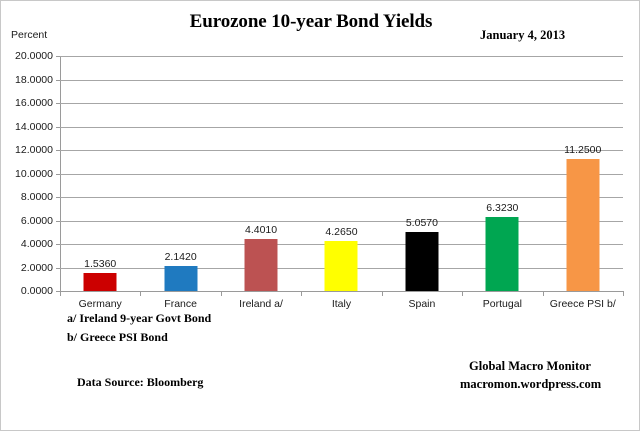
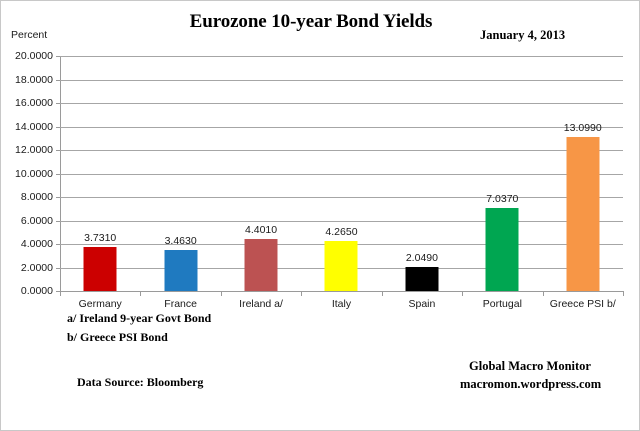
Germany: 1.5360 -> 3.7310
France: 2.1420 -> 3.4630
Spain: 5.0570 -> 2.0490
Portugal: 6.3230 -> 7.0370
Greece PSI b/: 11.2500 -> 13.0990
